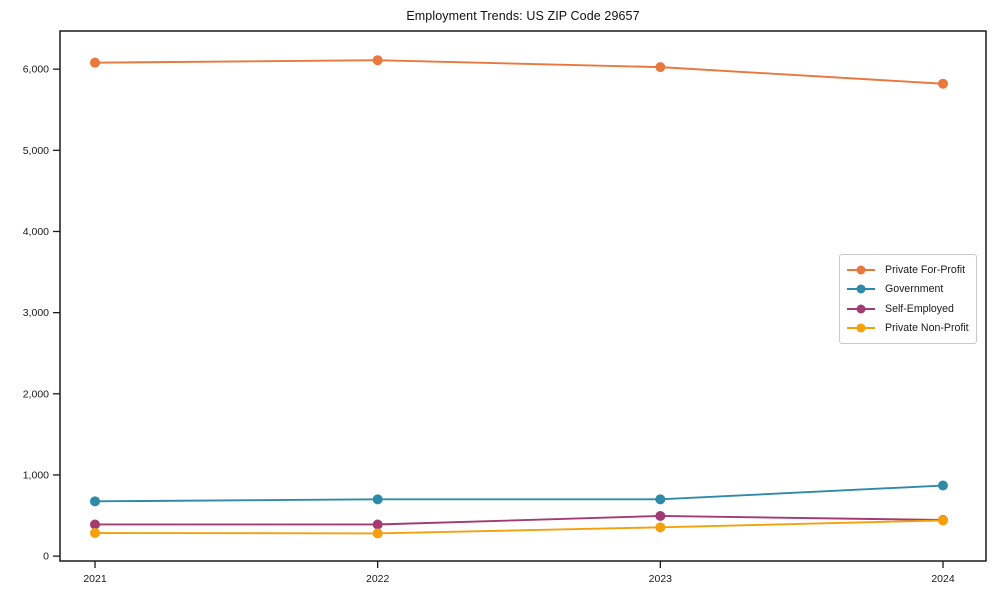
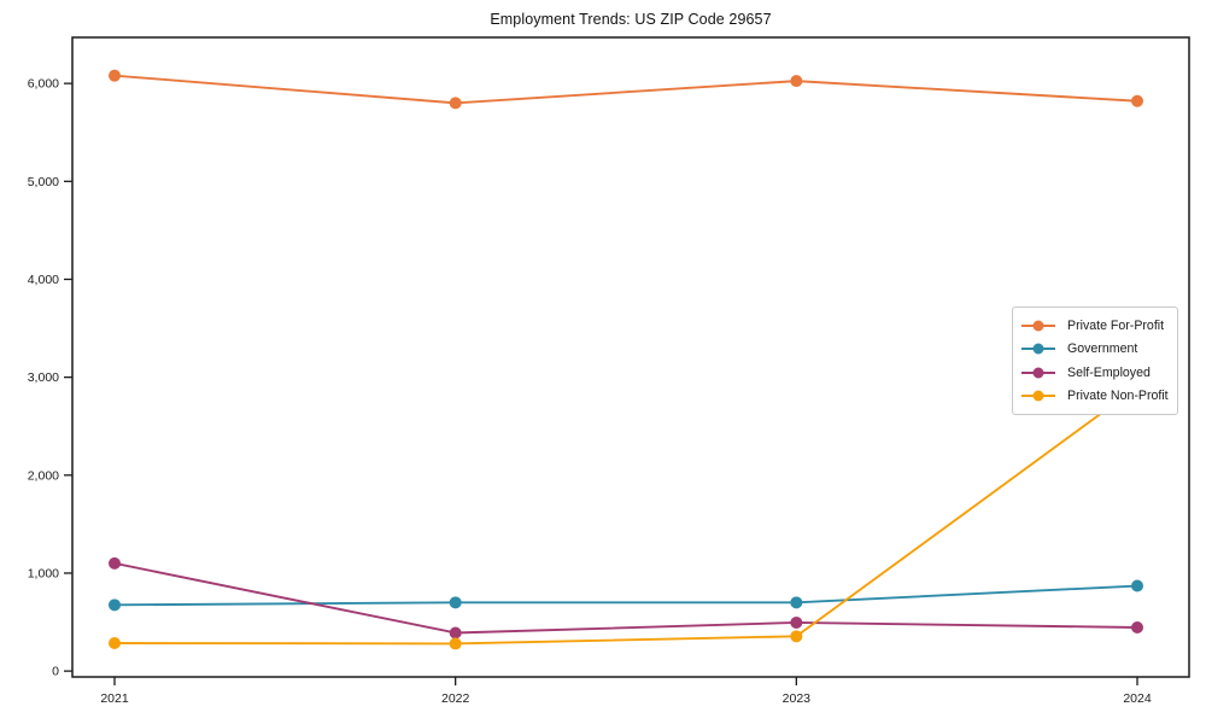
Self-Employed/2021: 400 -> 1100
Private For-Profit/2022: 6100 -> 5800
Private Non-Profit/2024: 400 -> 2900
